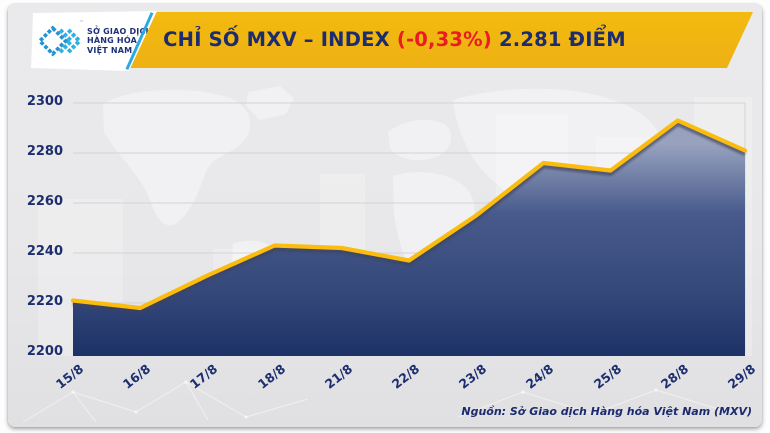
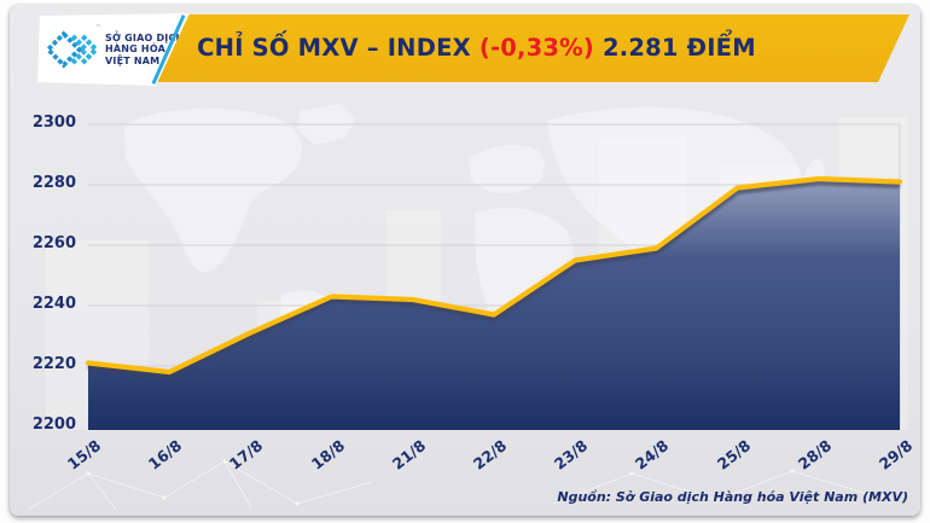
24/8: 2276 -> 2259
25/8: 2273 -> 2279
28/8: 2293 -> 2282
